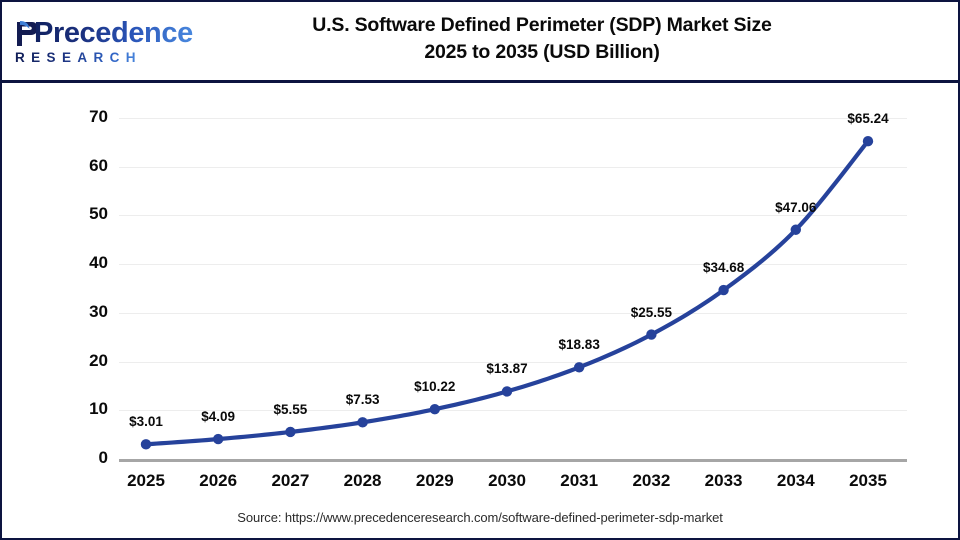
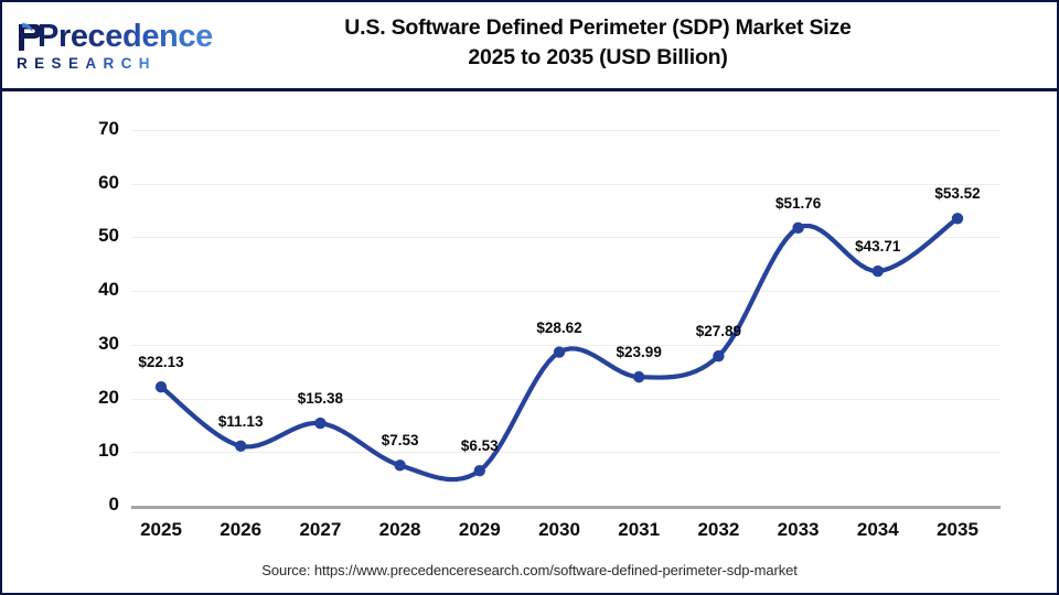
2025: $3.01 -> $22.13
2026: $4.09 -> $11.13
2027: $5.55 -> $15.38
2029: $10.22 -> $6.53
2030: $13.87 -> $28.62
2031: $18.83 -> $23.99
2032: $25.55 -> $27.89
2033: $34.68 -> $51.76
2034: $47.06 -> $43.71
2035: $65.24 -> $53.52
